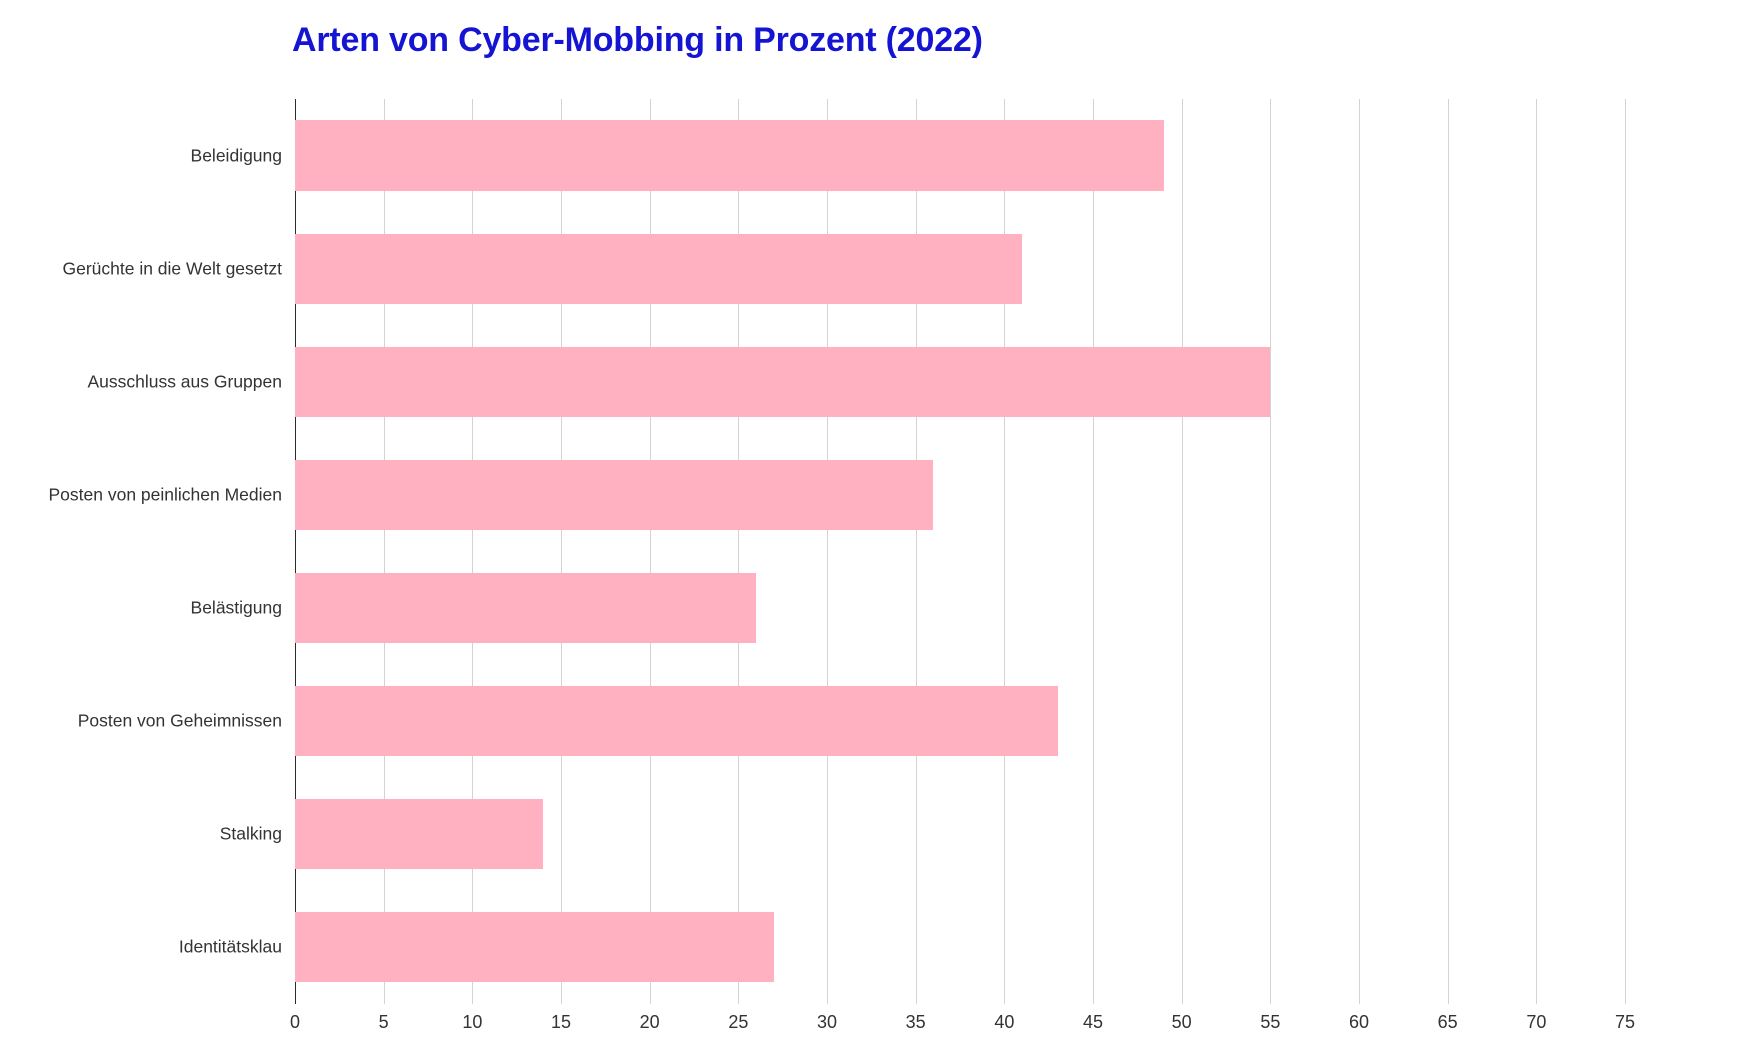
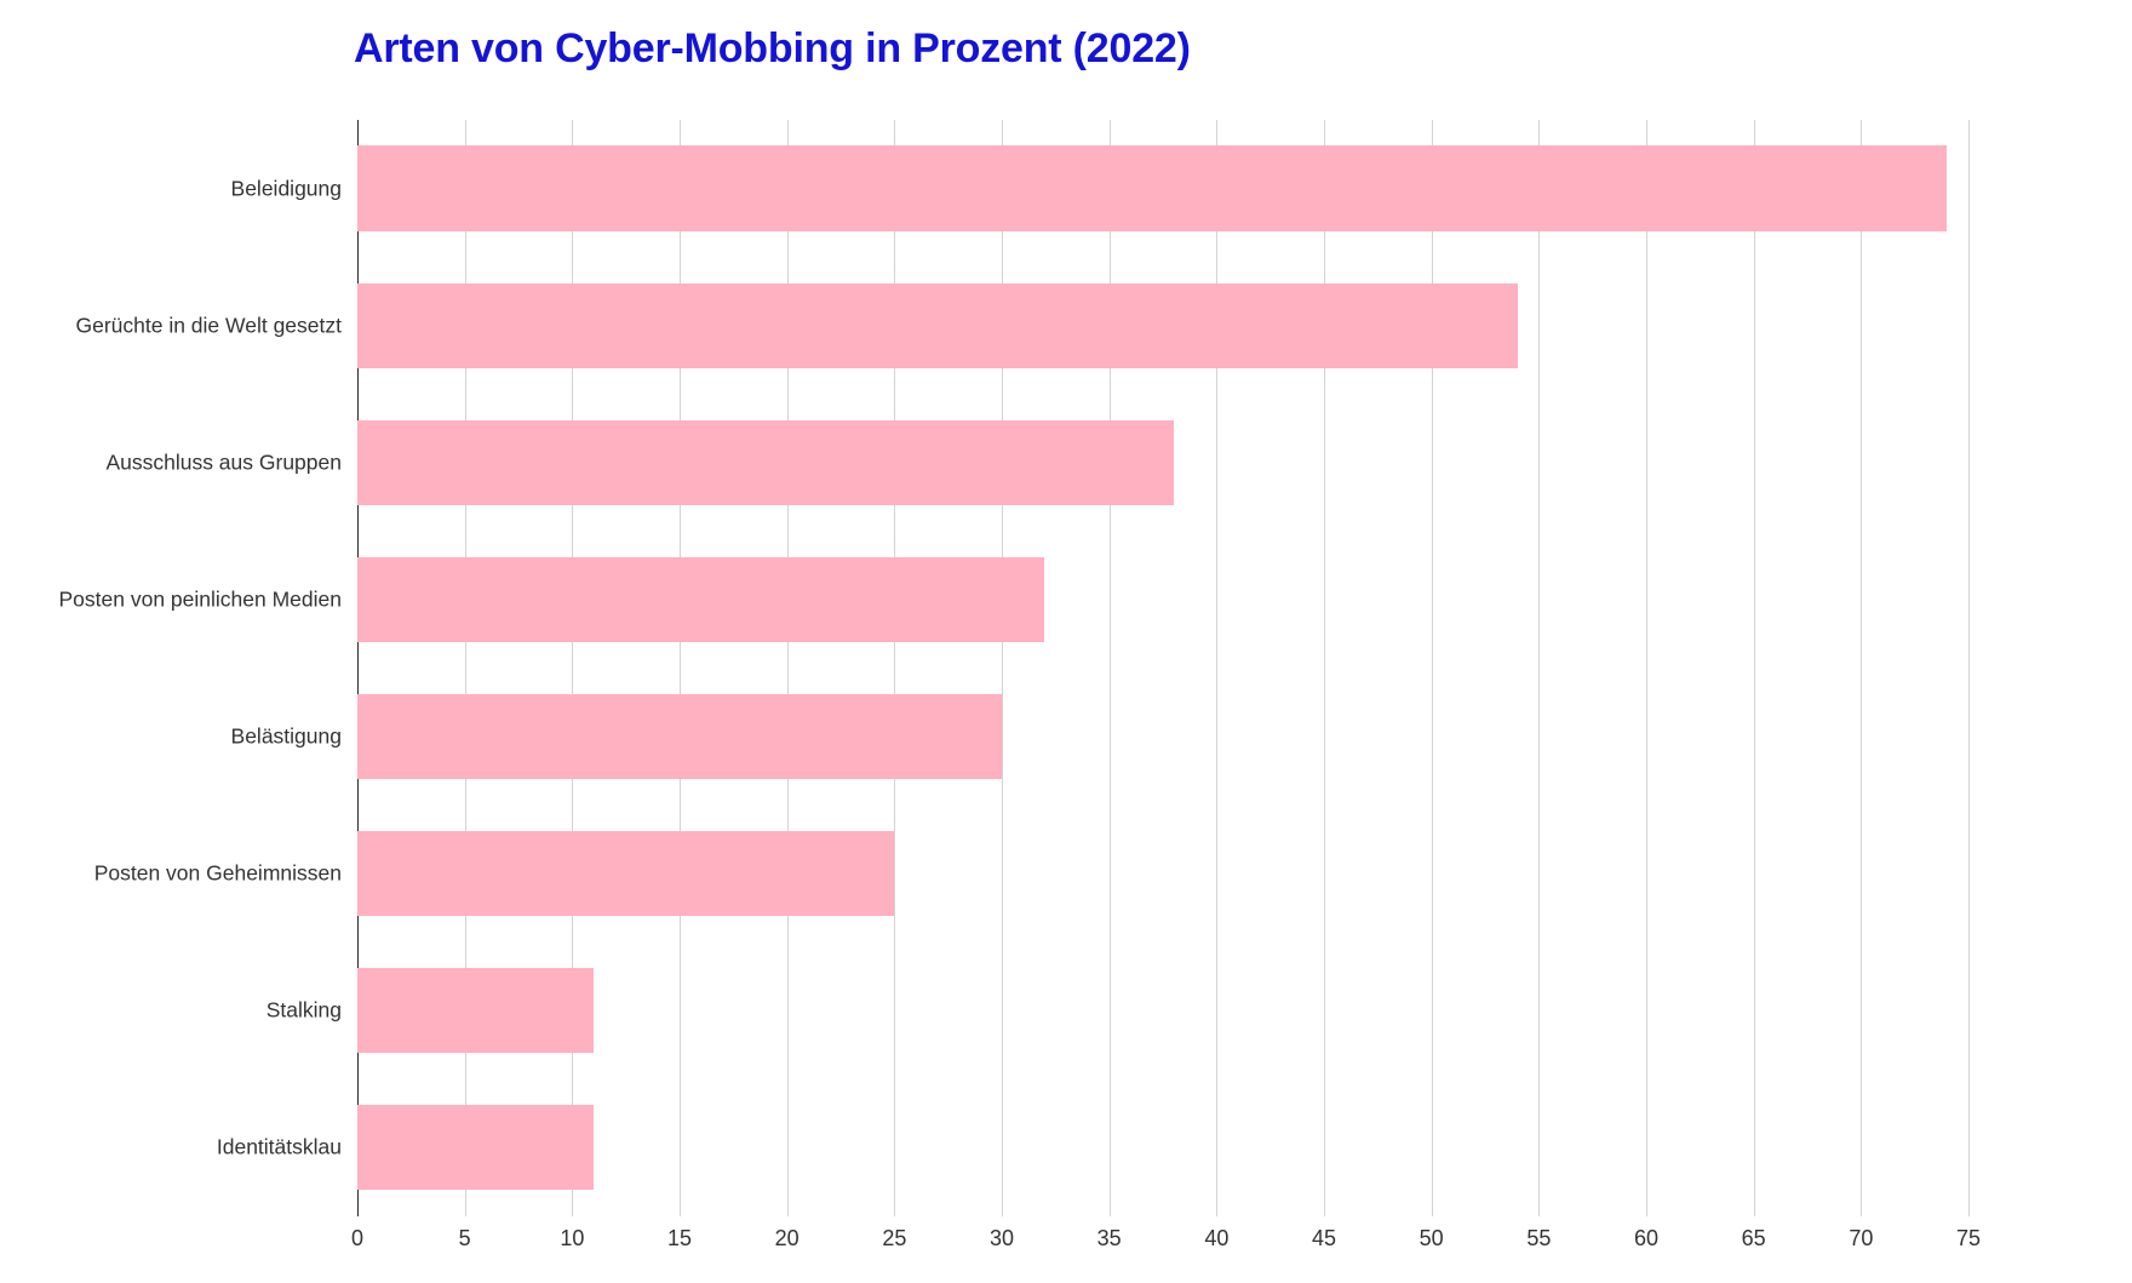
Beleidigung: 49 -> 74
Gerüchte in die Welt gesetzt: 41 -> 54
Ausschluss aus Gruppen: 55 -> 38
Posten von peinlichen Medien: 36 -> 32
Belästigung: 26 -> 30
Posten von Geheimnissen: 43 -> 25
Stalking: 14 -> 11
Identitätsklau: 27 -> 11
